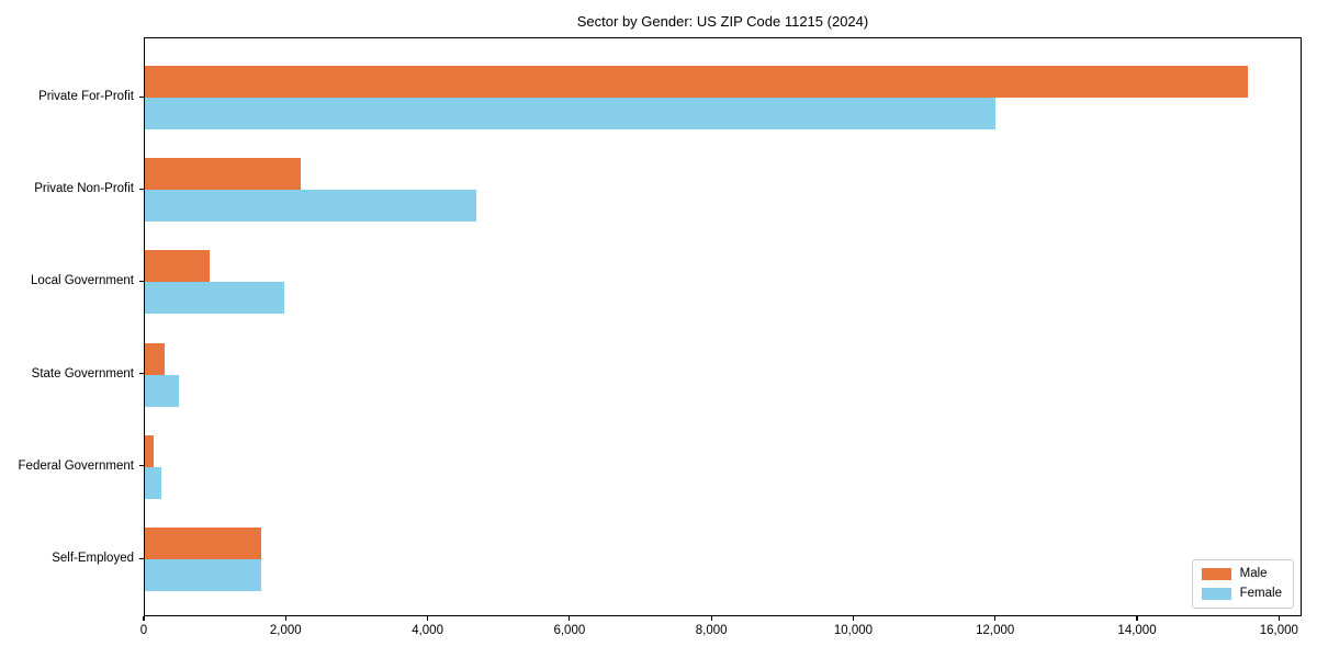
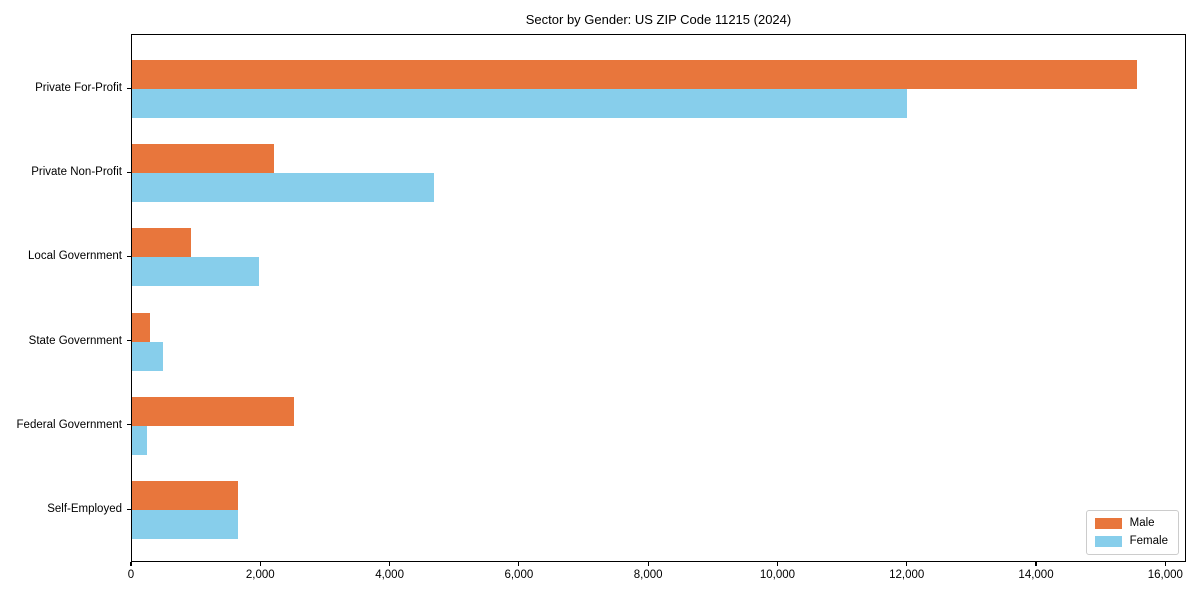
Male/Federal Government: 100 -> 2500
